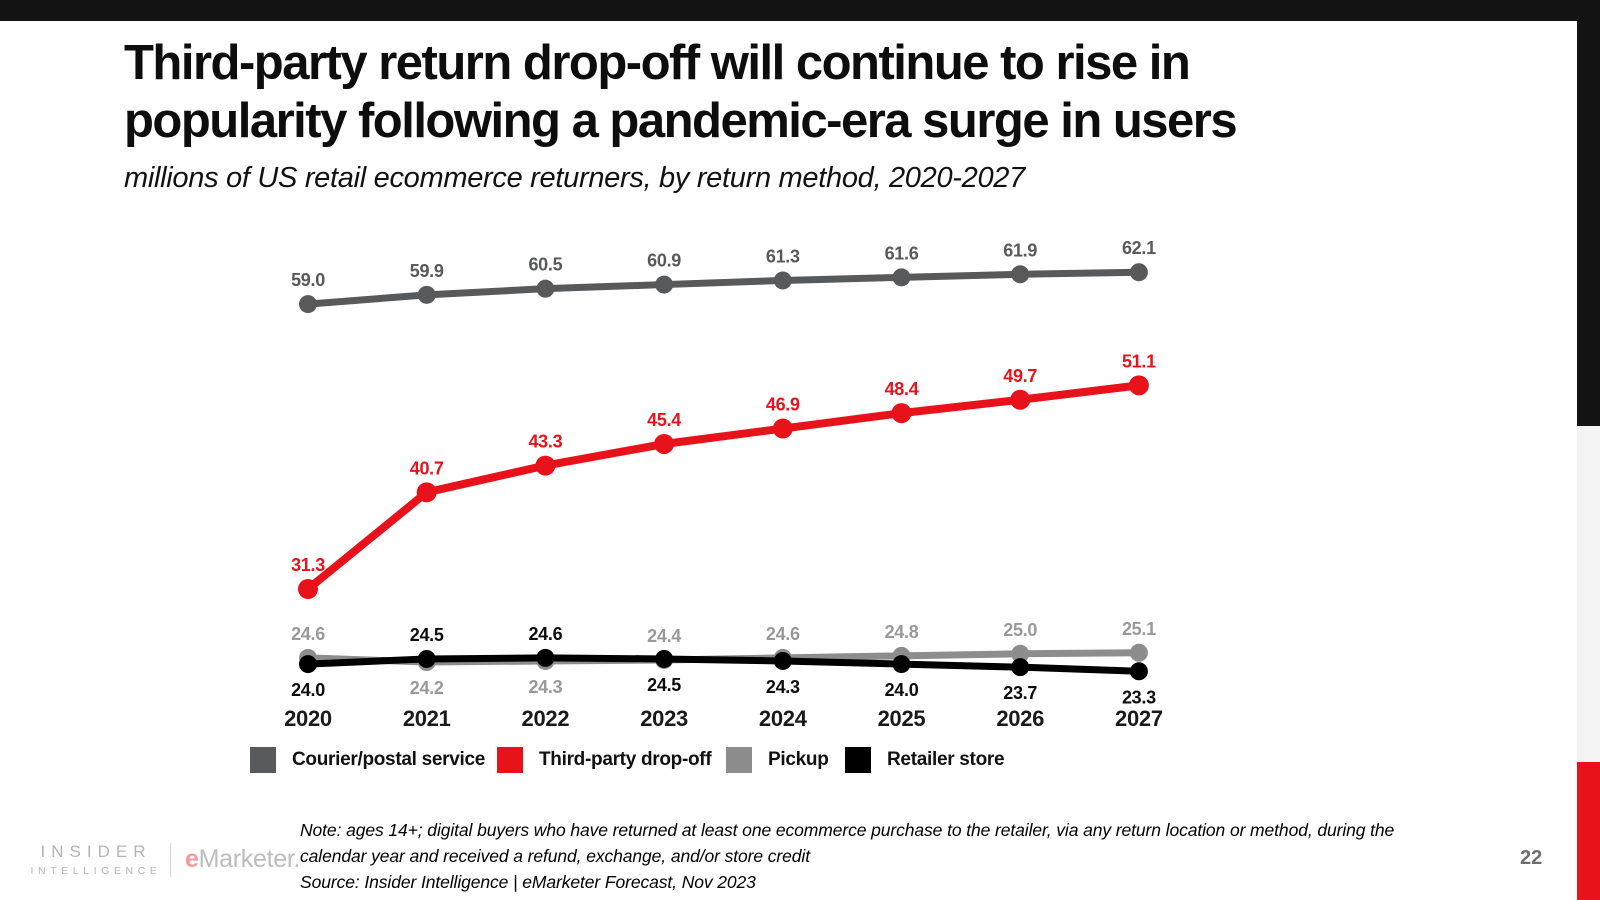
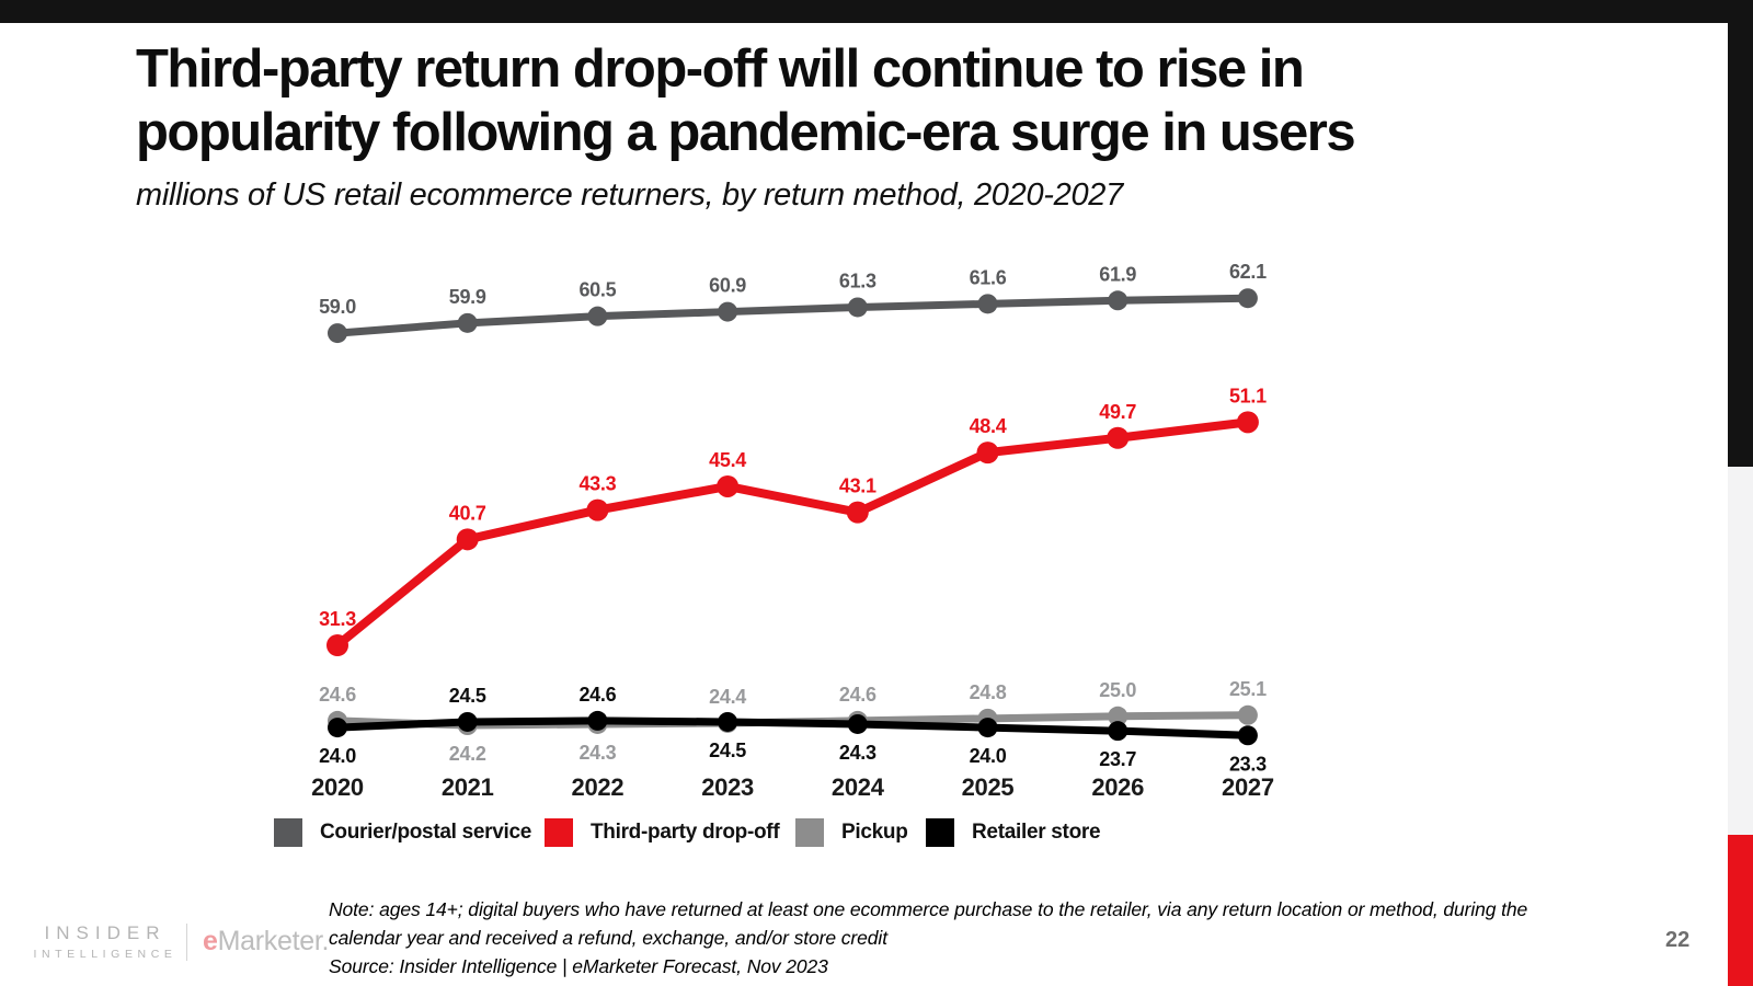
Third-party drop-off/2024: 46.9 -> 43.1
